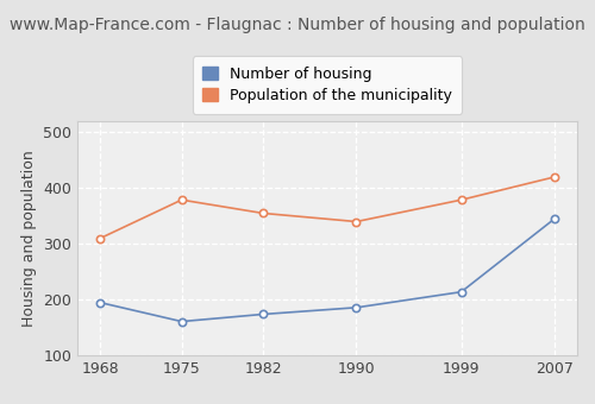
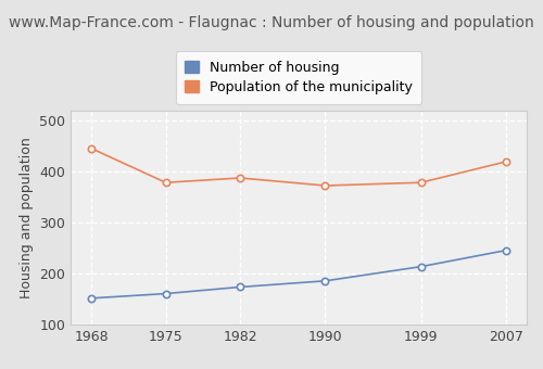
Number of housing/1968: 195 -> 152
Population of the municipality/1968: 310 -> 446
Population of the municipality/1982: 355 -> 388
Population of the municipality/1990: 340 -> 373
Number of housing/2007: 345 -> 246
